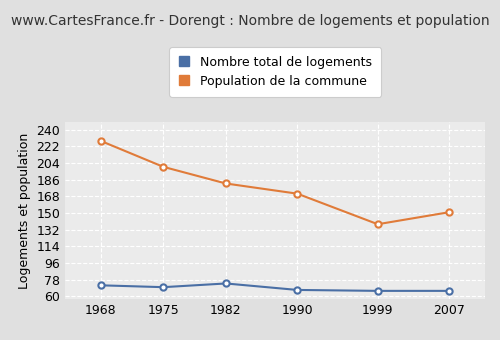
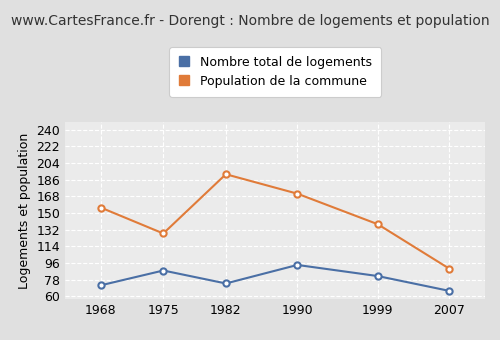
Population de la commune/1968: 228 -> 156
Nombre total de logements/1975: 70 -> 88
Population de la commune/1975: 200 -> 128
Population de la commune/1982: 182 -> 192
Nombre total de logements/1990: 67 -> 94
Nombre total de logements/1999: 66 -> 82
Population de la commune/2007: 151 -> 90
